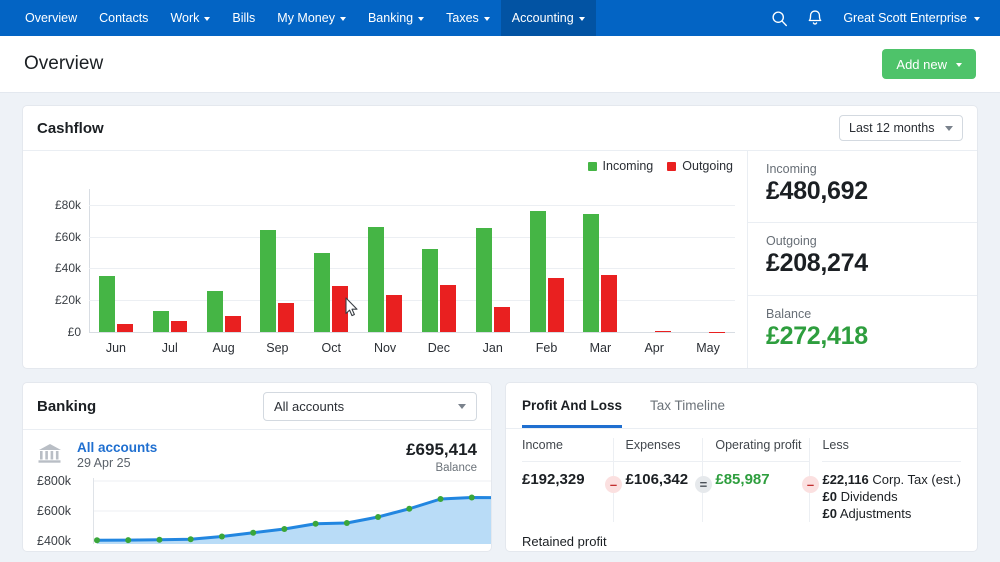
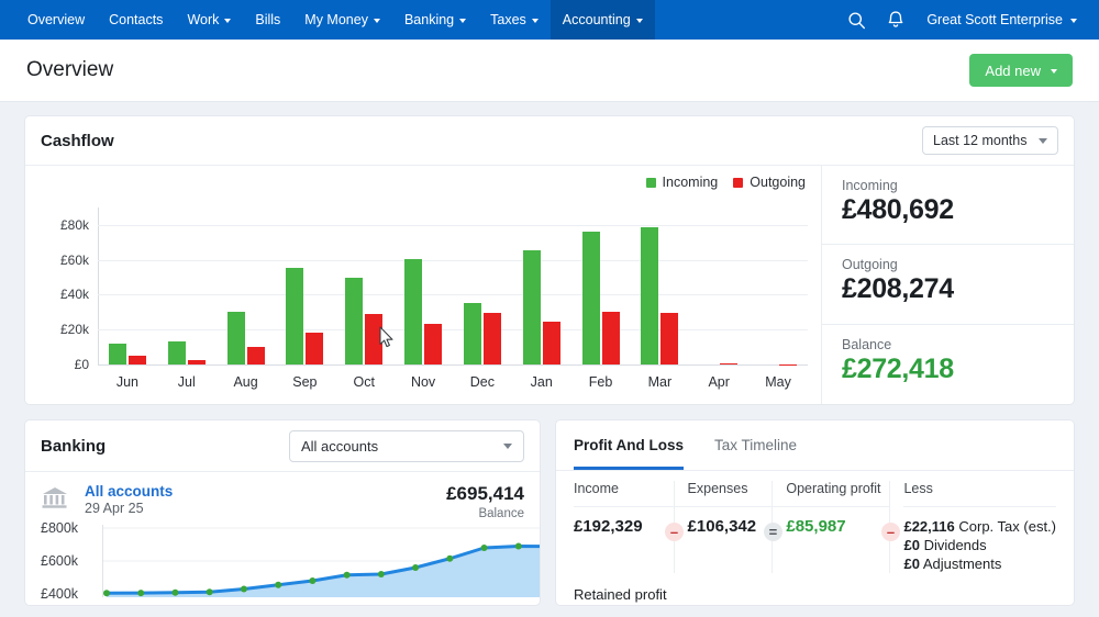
Incoming/Jun: £35k -> £12k
Outgoing/Jul: £7k -> £2k
Incoming/Aug: £26k -> £30k
Incoming/Sep: £64k -> £56k
Incoming/Nov: £66k -> £60k
Incoming/Dec: £52k -> £36k
Outgoing/Jan: £16k -> £24k
Outgoing/Feb: £34k -> £30k
Incoming/Mar: £74k -> £78k
Outgoing/Mar: £36k -> £30k
